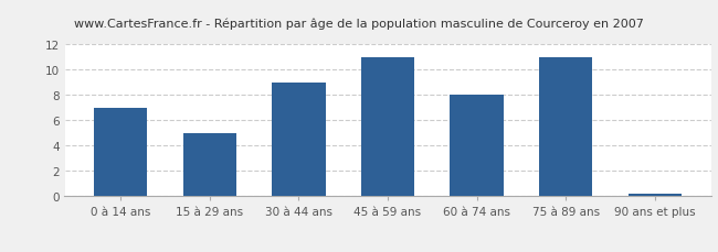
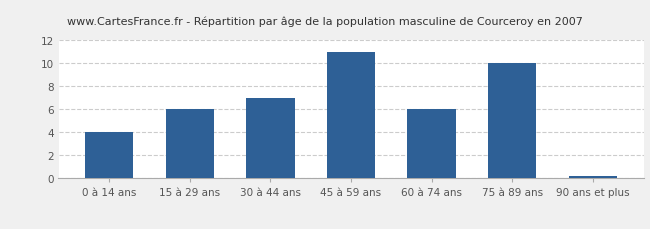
0 à 14 ans: 7.0 -> 4.0
15 à 29 ans: 5.0 -> 6.0
30 à 44 ans: 9.0 -> 7.0
60 à 74 ans: 8.0 -> 6.0
75 à 89 ans: 11.0 -> 10.0
